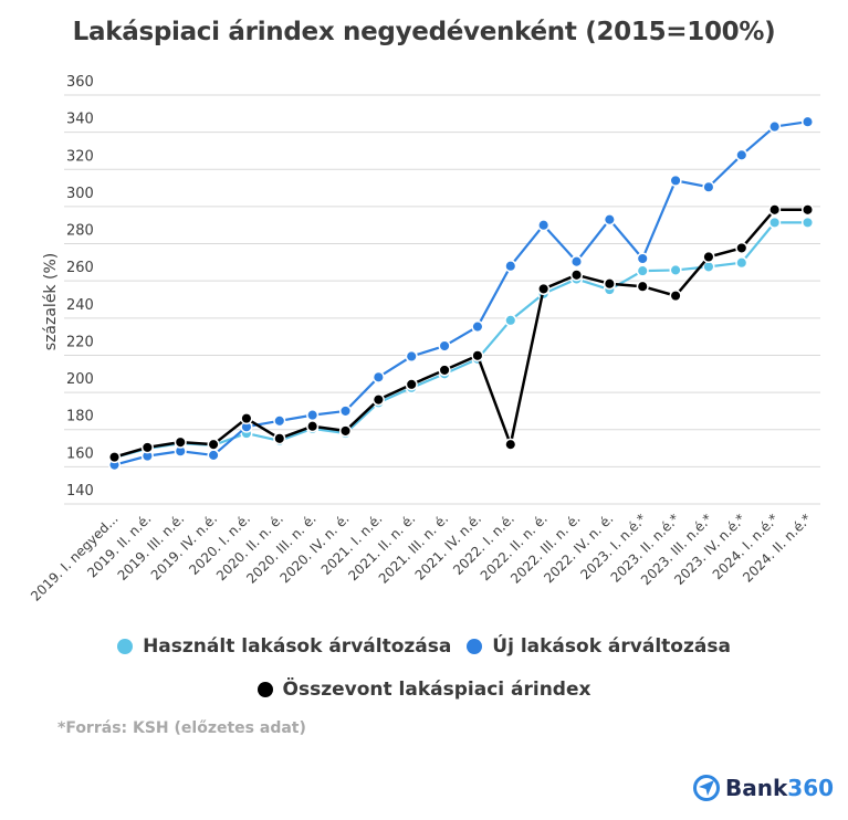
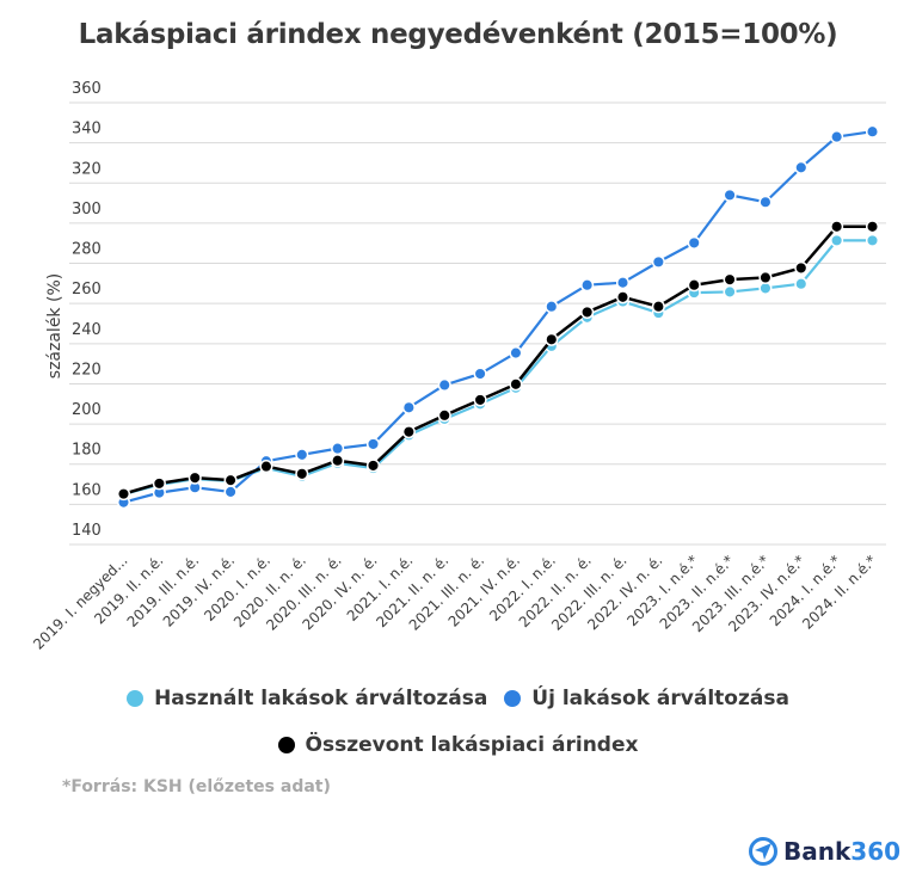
Összevont lakáspiaci árindex/2020. I. n.é.: 186 -> 179
Új lakások árváltozása/2022. I. n.é.: 268 -> 258
Összevont lakáspiaci árindex/2022. I. n.é.: 172 -> 242
Új lakások árváltozása/2022. II. n. é.: 290 -> 269
Új lakások árváltozása/2022. IV. n. é.: 293 -> 281
Új lakások árváltozása/2023. I. n.é.*: 272 -> 290
Összevont lakáspiaci árindex/2023. I. n.é.*: 257 -> 269
Összevont lakáspiaci árindex/2023. II. n.é.*: 252 -> 272
